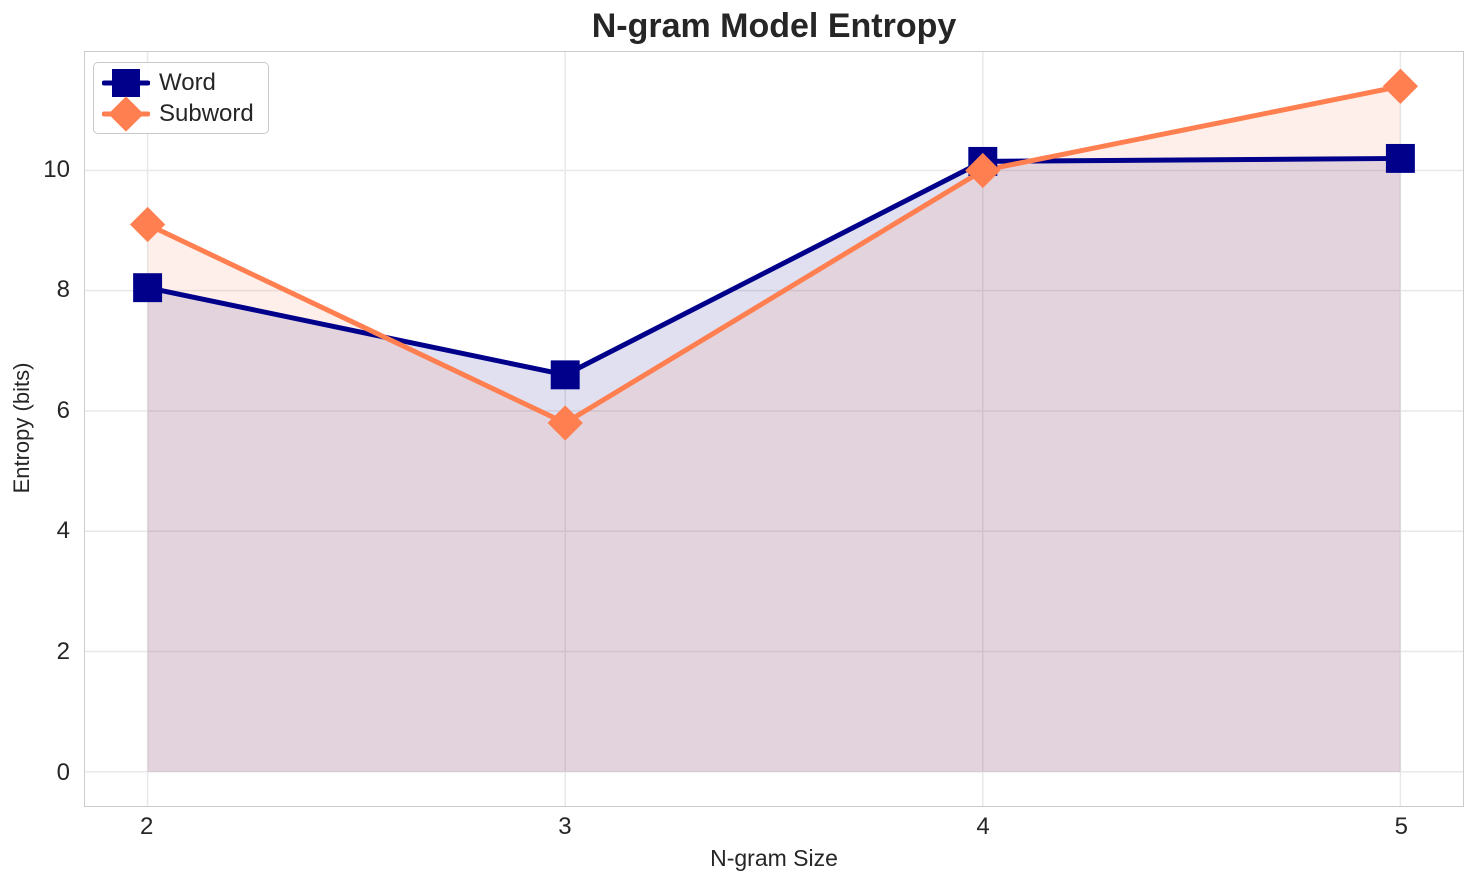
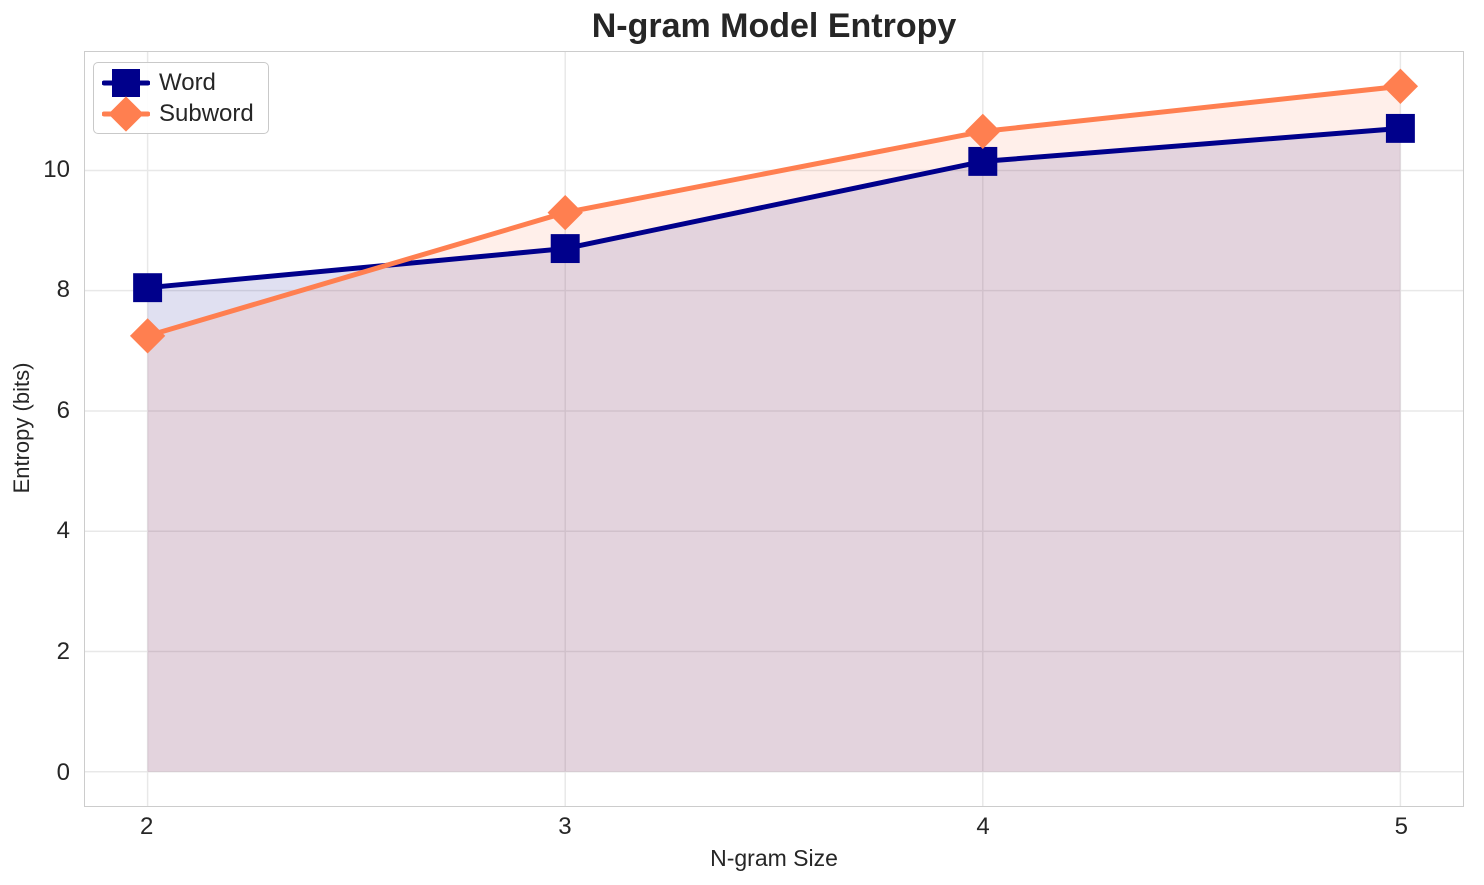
Subword/2: 9.1 -> 7.2
Word/3: 6.6 -> 8.7
Subword/3: 5.8 -> 9.3
Subword/4: 10.0 -> 10.7
Word/5: 10.2 -> 10.7
